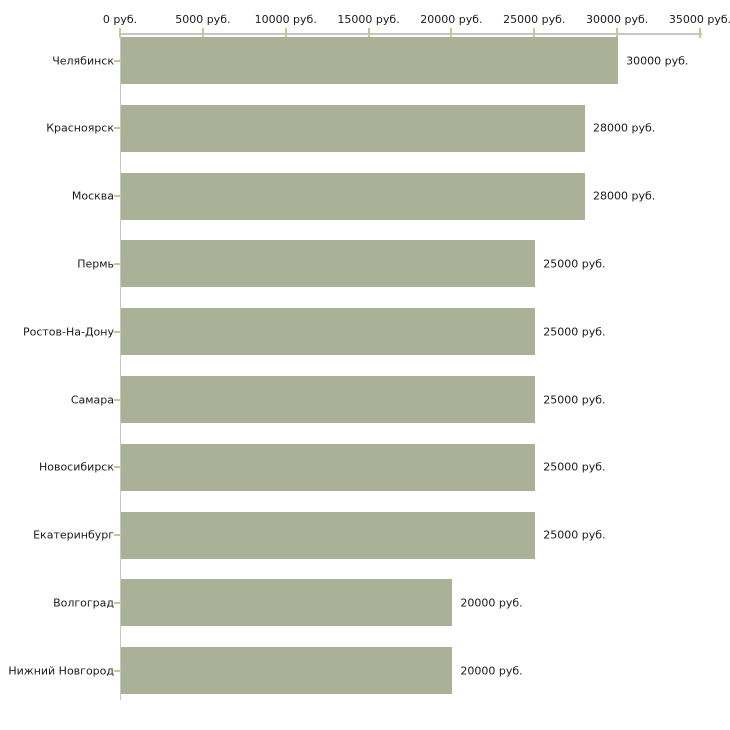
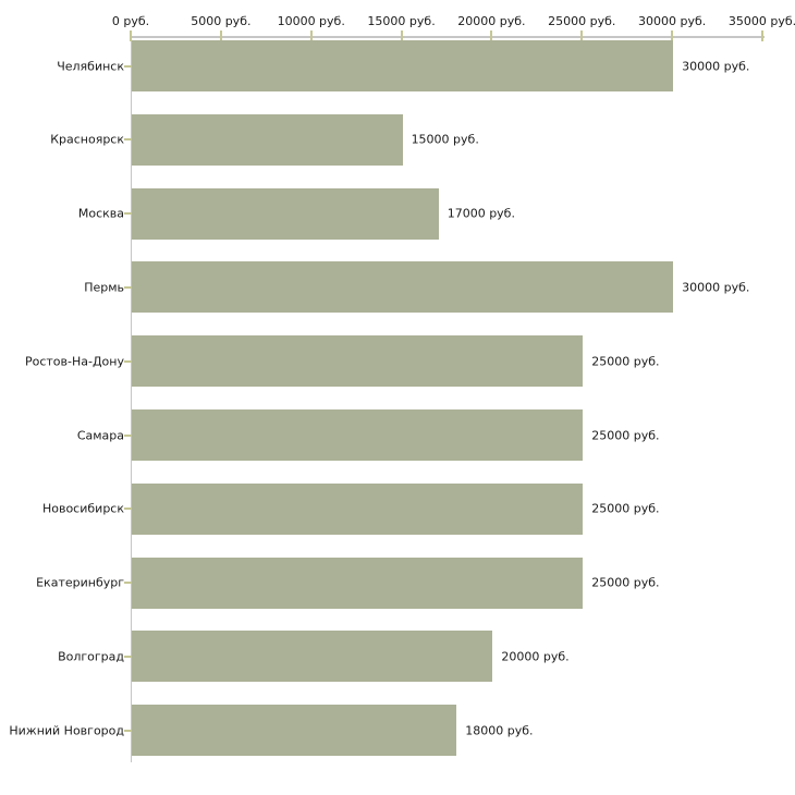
Красноярск: 28000 -> 15000
Москва: 28000 -> 17000
Пермь: 25000 -> 30000
Нижний Новгород: 20000 -> 18000
